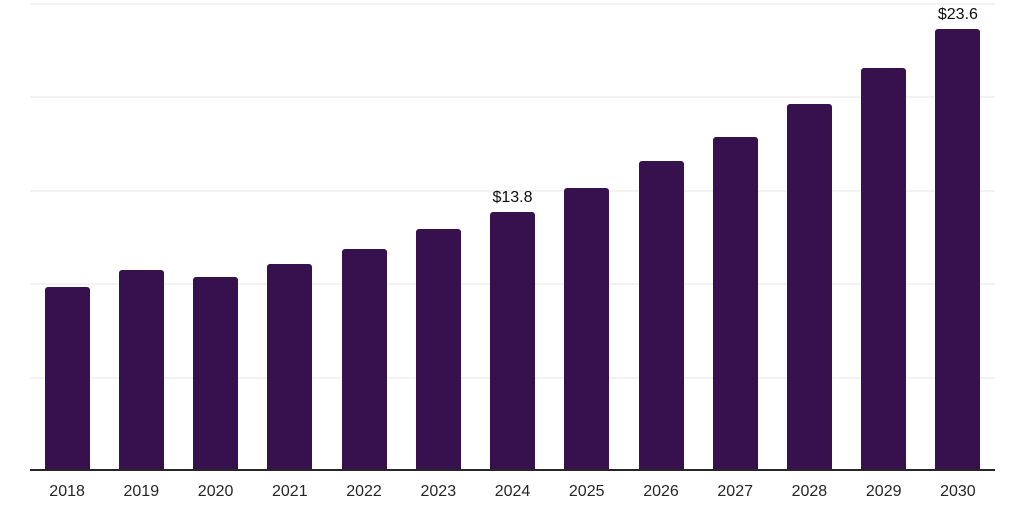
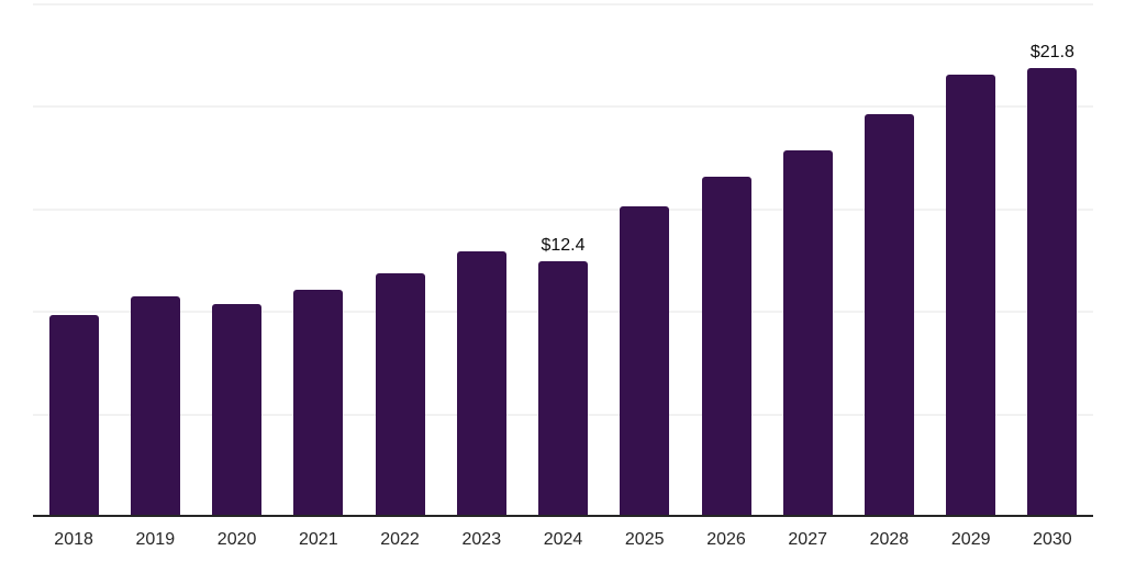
2024: $13.8 -> $12.4
2030: $23.6 -> $21.8
